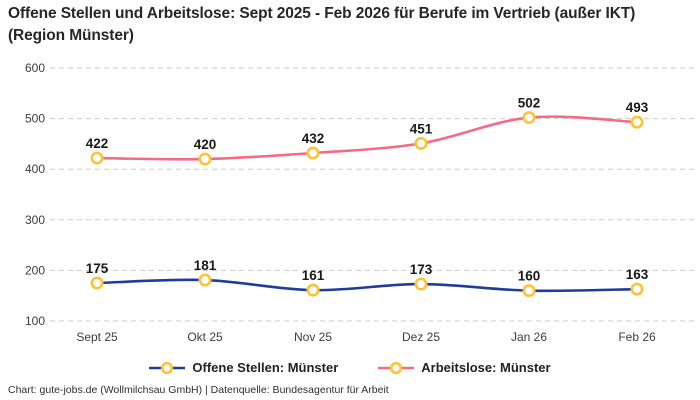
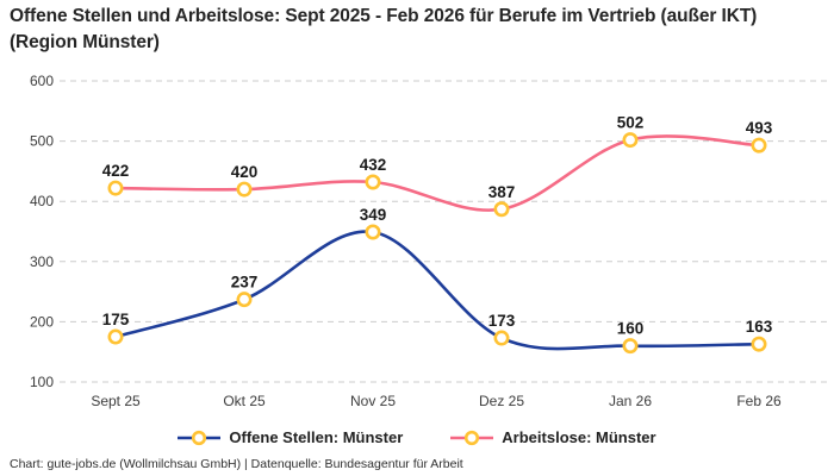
Offene Stellen: Münster/Okt 25: 181 -> 237
Offene Stellen: Münster/Nov 25: 161 -> 349
Arbeitslose: Münster/Dez 25: 451 -> 387
